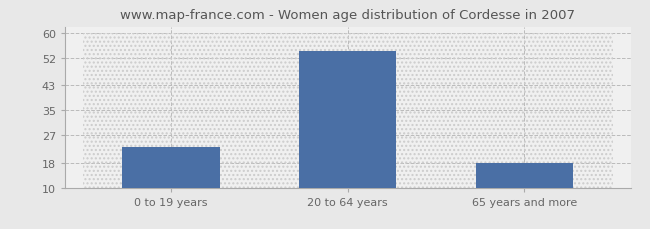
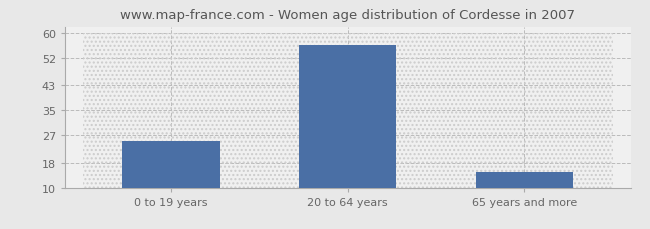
0 to 19 years: 23 -> 25
20 to 64 years: 54 -> 56
65 years and more: 18 -> 15
